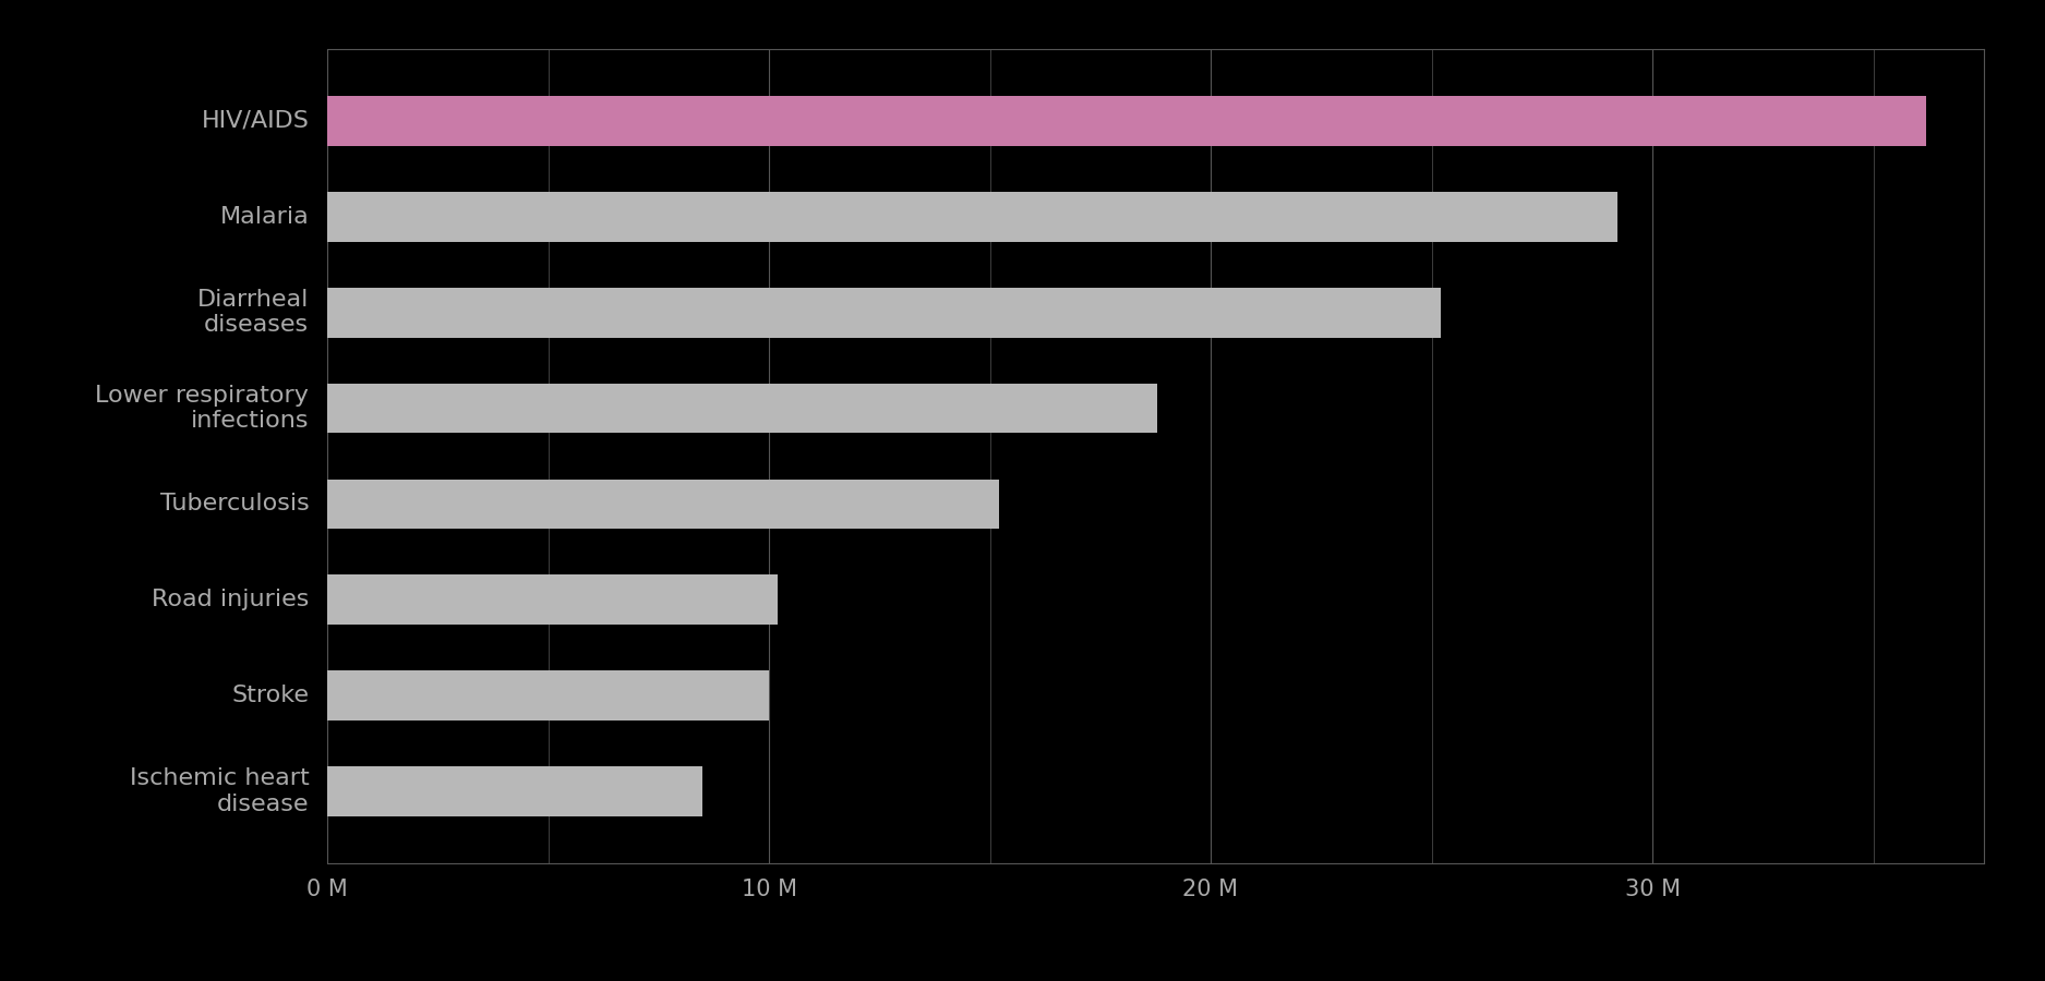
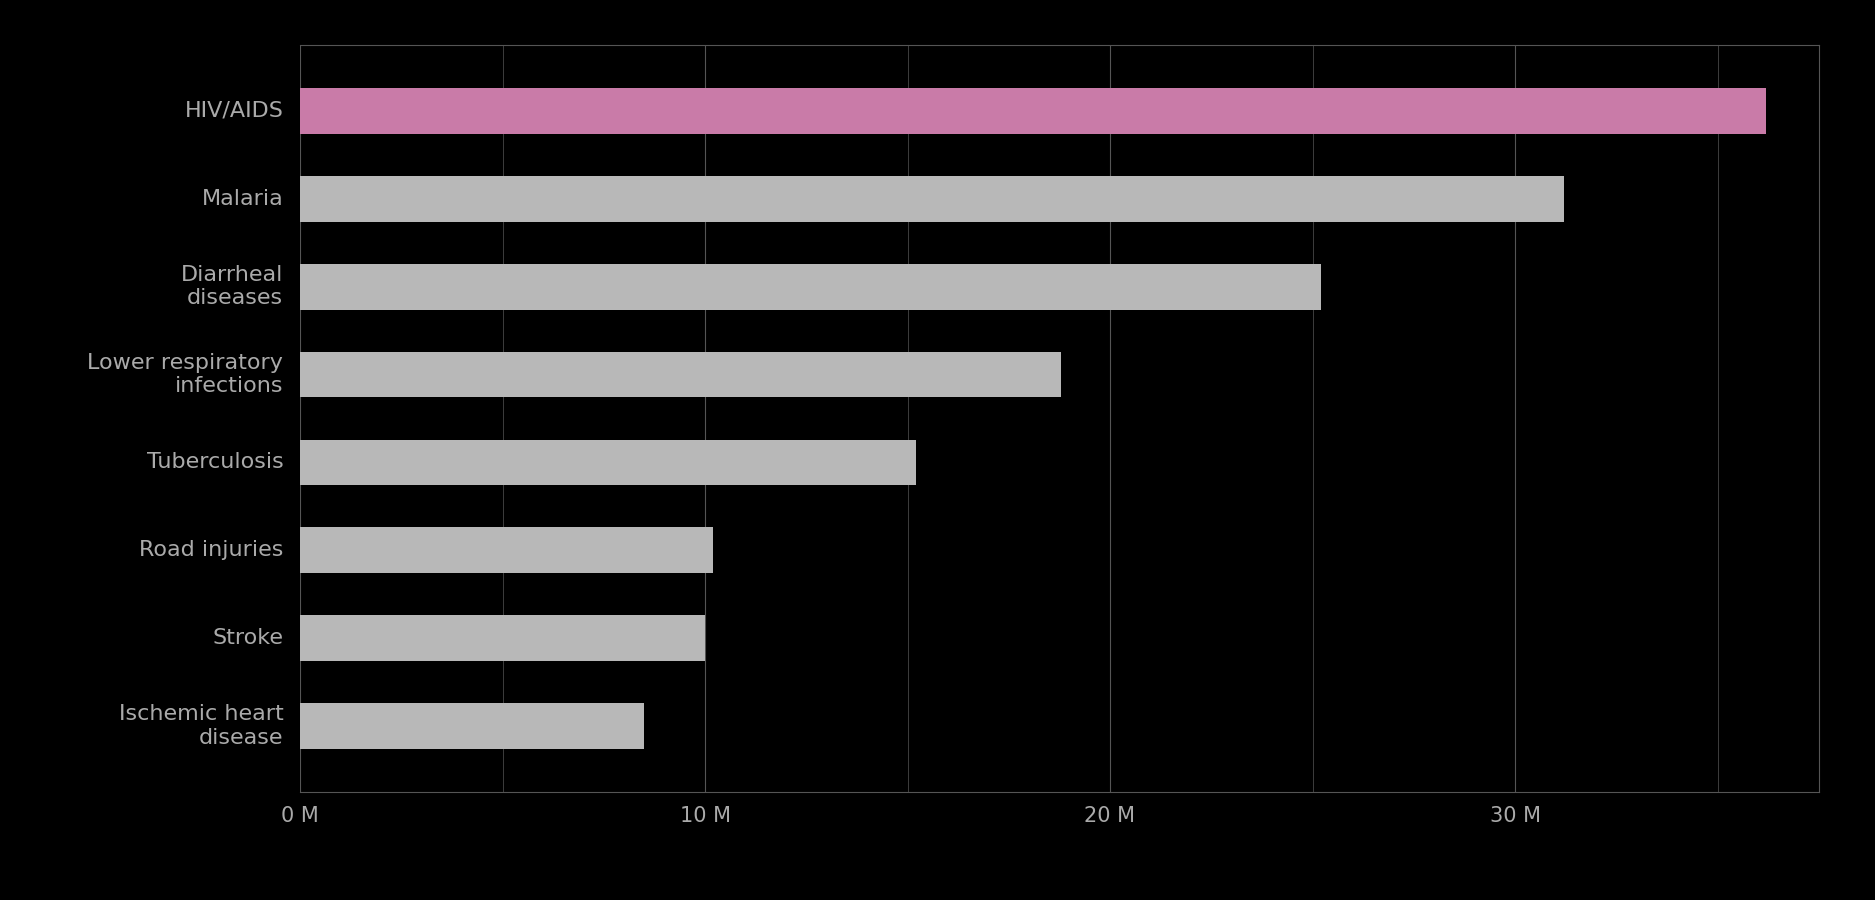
Malaria: 29.2 M -> 31.2 M
